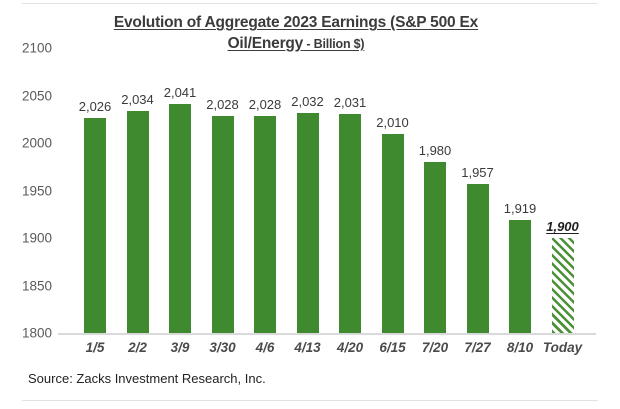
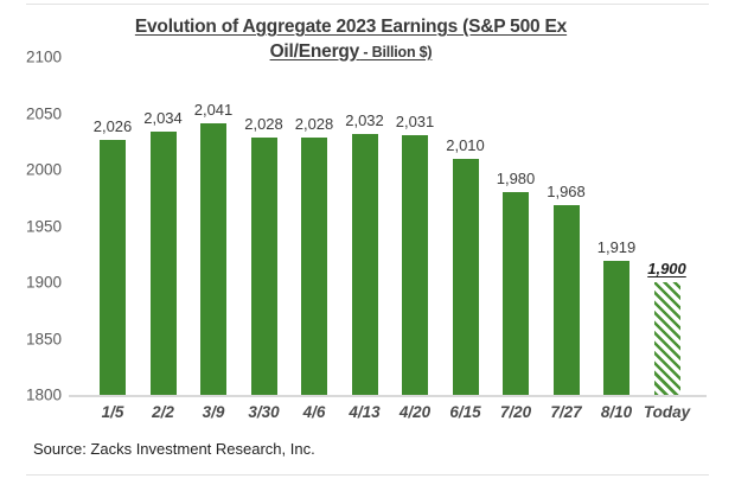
7/27: 1,957 -> 1,968
